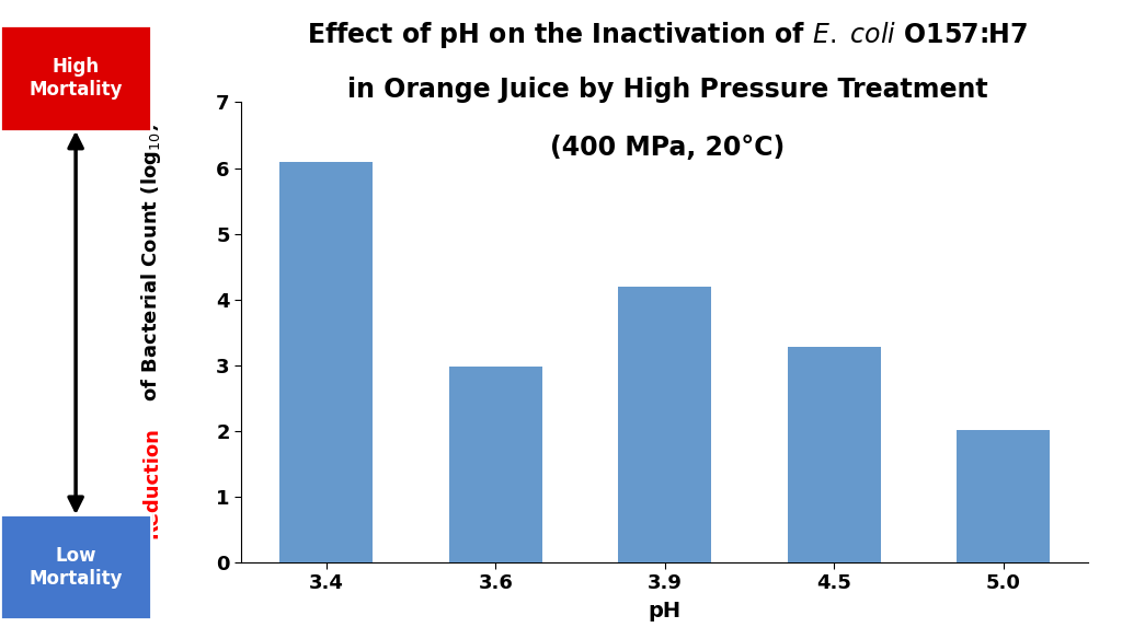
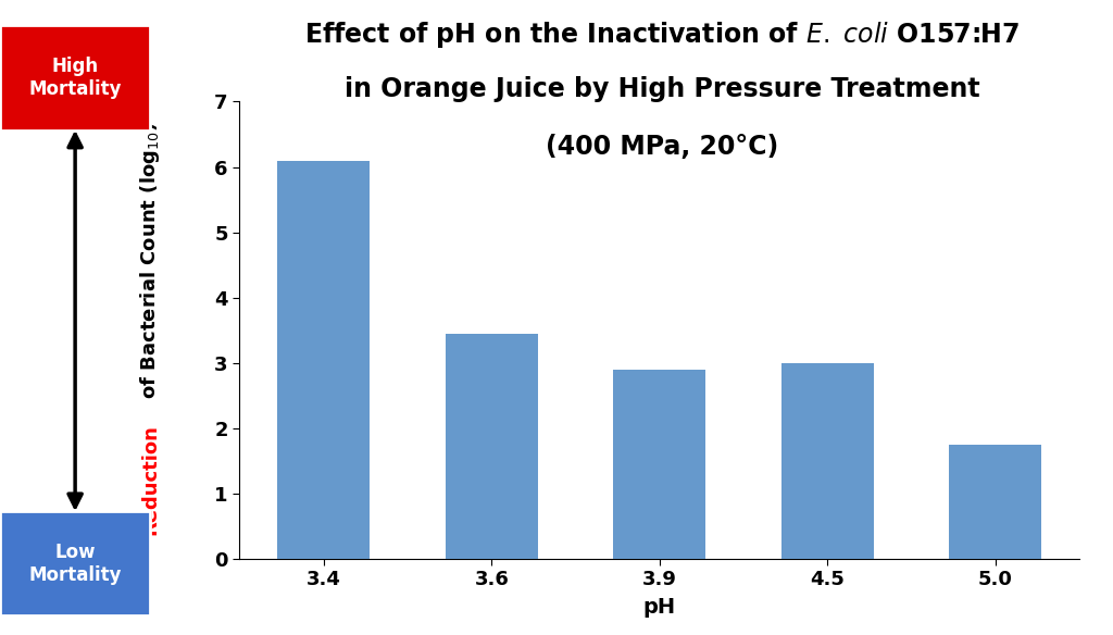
3.6: 2.98 -> 3.45
3.9: 4.20 -> 2.90
4.5: 3.28 -> 3.00
5.0: 2.02 -> 1.75
